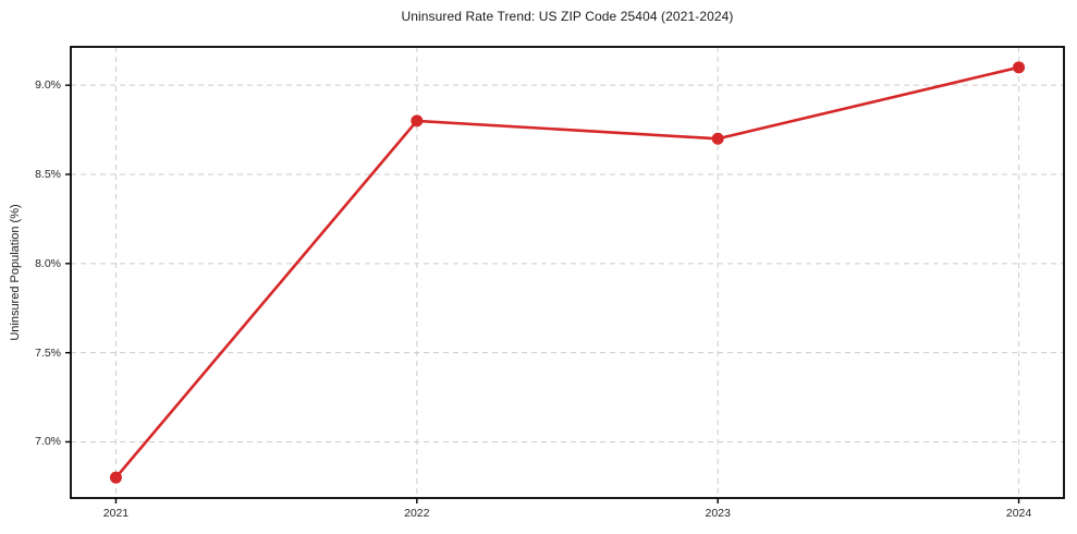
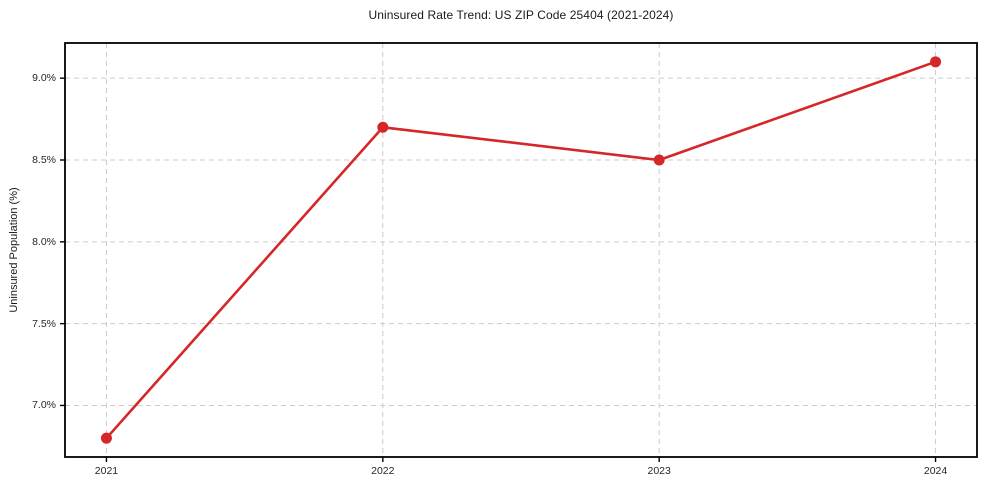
2022: 8.8% -> 8.7%
2023: 8.7% -> 8.5%
